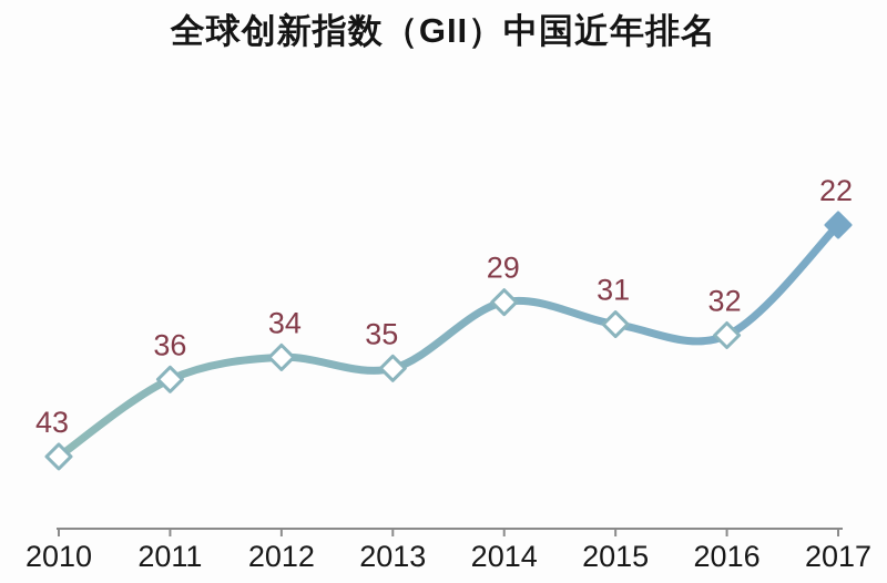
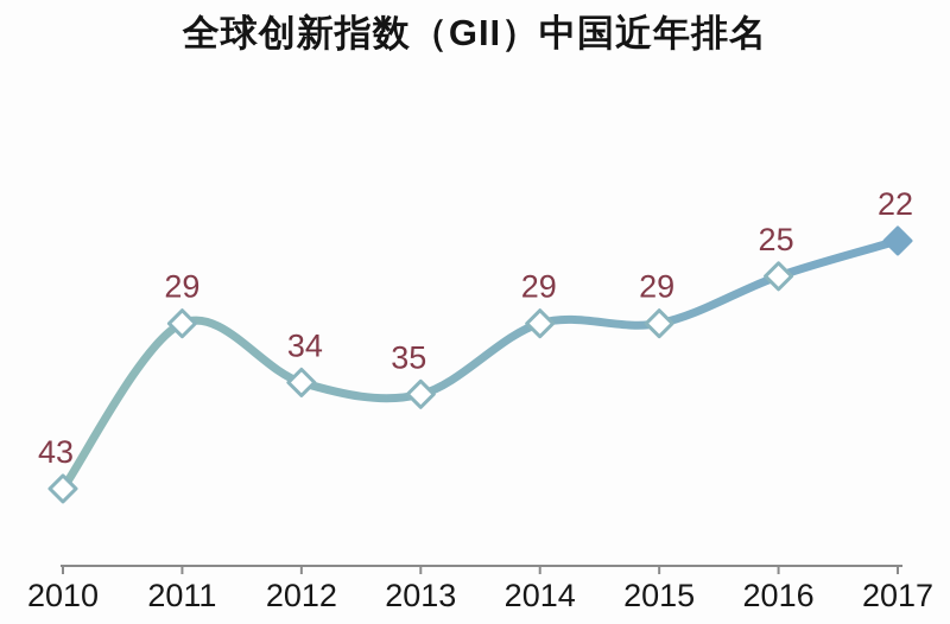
2011: 36 -> 29
2015: 31 -> 29
2016: 32 -> 25
